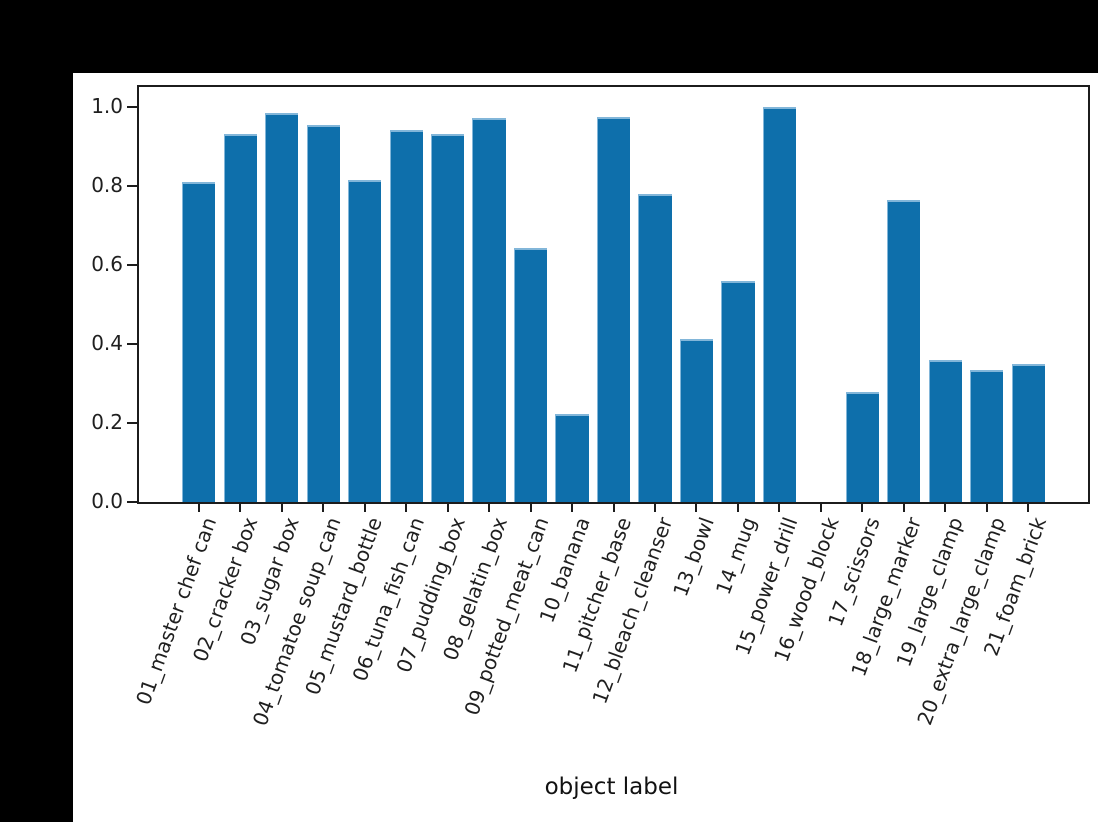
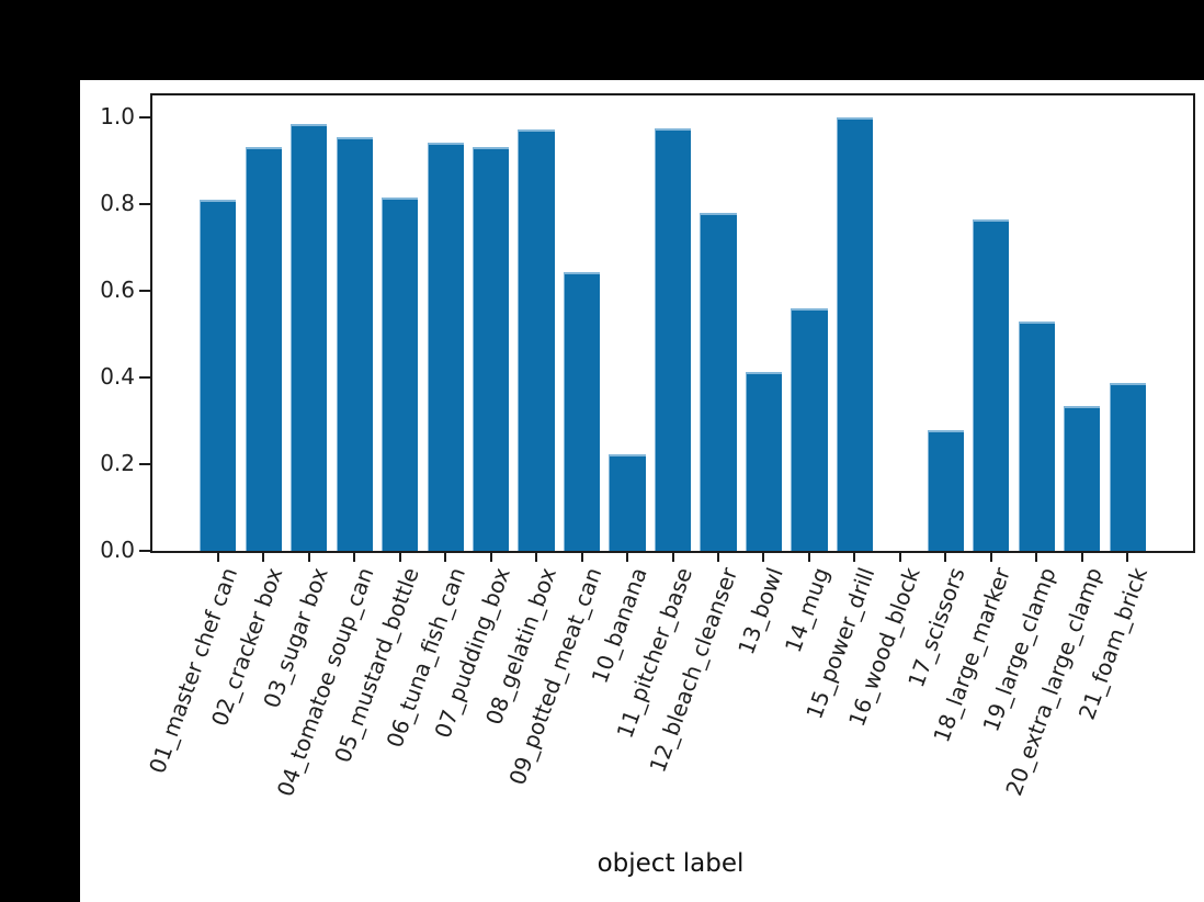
19_large_clamp: 0.36 -> 0.53
21_foam_brick: 0.35 -> 0.39
